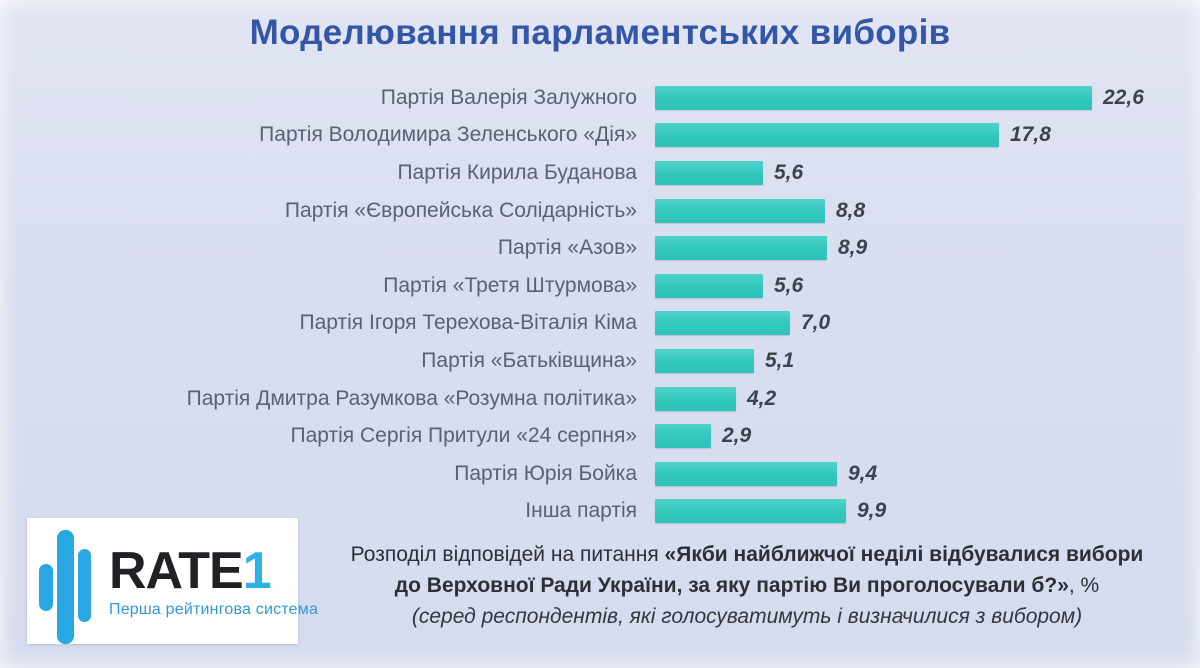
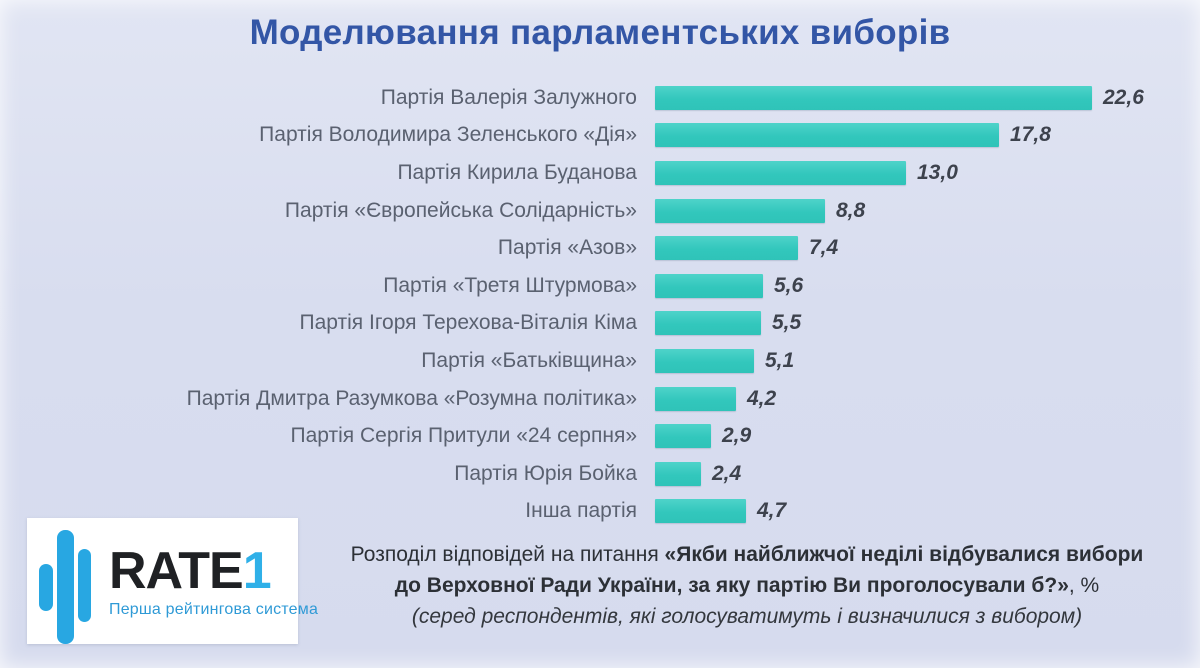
Партія Кирила Буданова: 5,6 -> 13,0
Партія «Азов»: 8,9 -> 7,4
Партія Ігоря Терехова-Віталія Кіма: 7,0 -> 5,5
Партія Юрія Бойка: 9,4 -> 2,4
Інша партія: 9,9 -> 4,7
